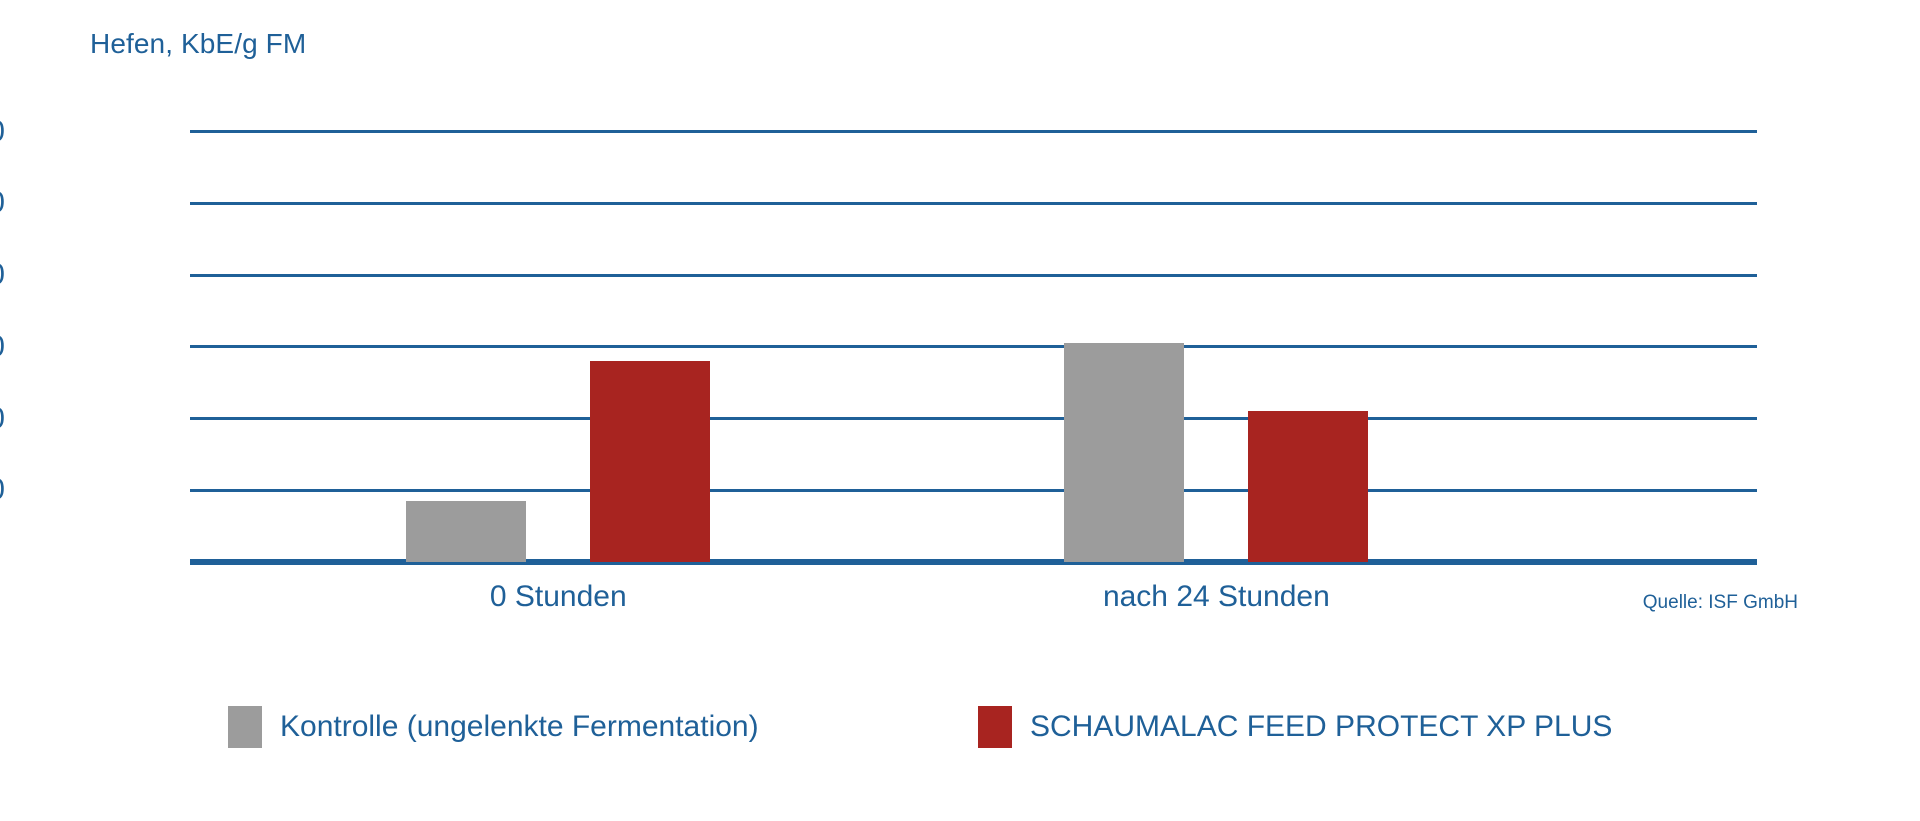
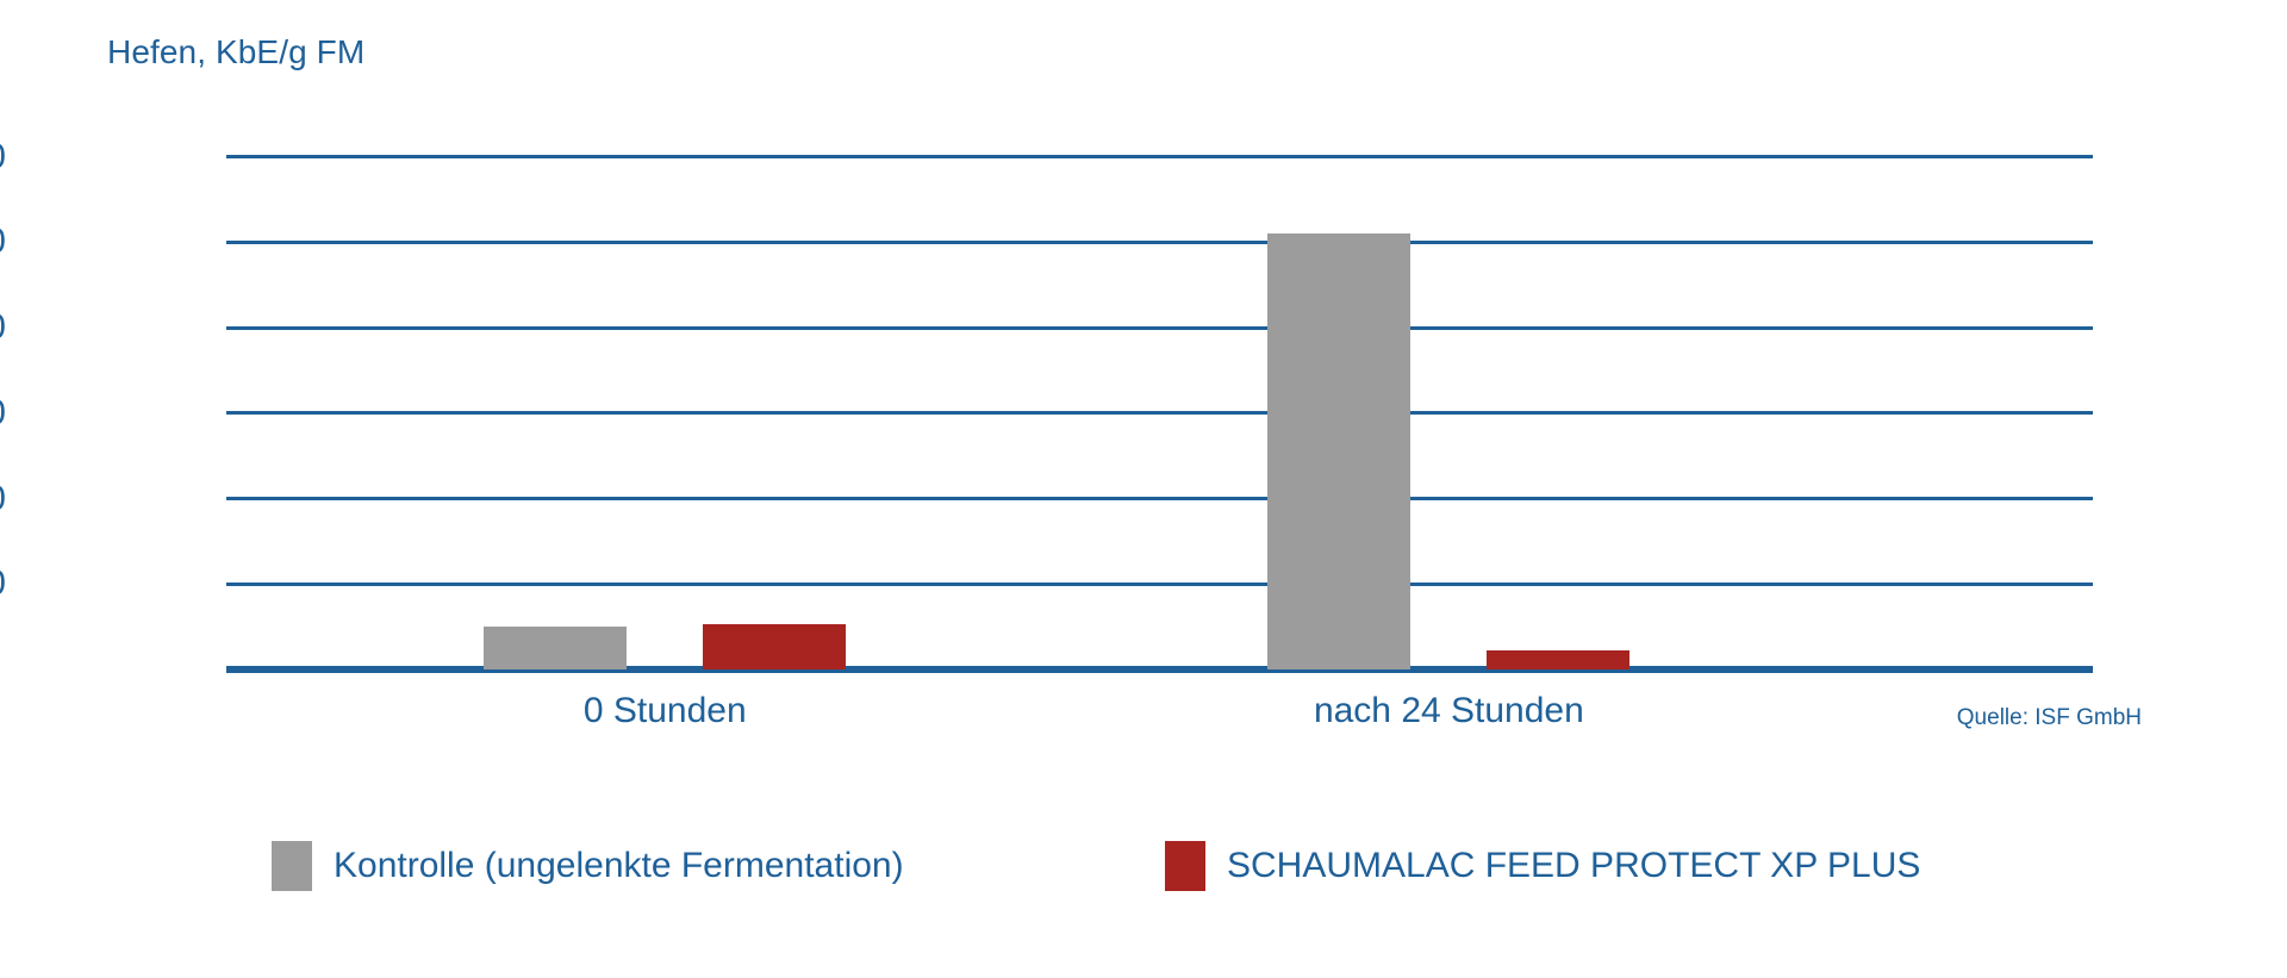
Kontrolle (ungelenkte Fermentation)/0 Stunden: 1700 -> 1000
SCHAUMALAC FEED PROTECT XP PLUS/0 Stunden: 5600 -> 1000
Kontrolle (ungelenkte Fermentation)/nach 24 Stunden: 6100 -> 10200
SCHAUMALAC FEED PROTECT XP PLUS/nach 24 Stunden: 4200 -> 400
